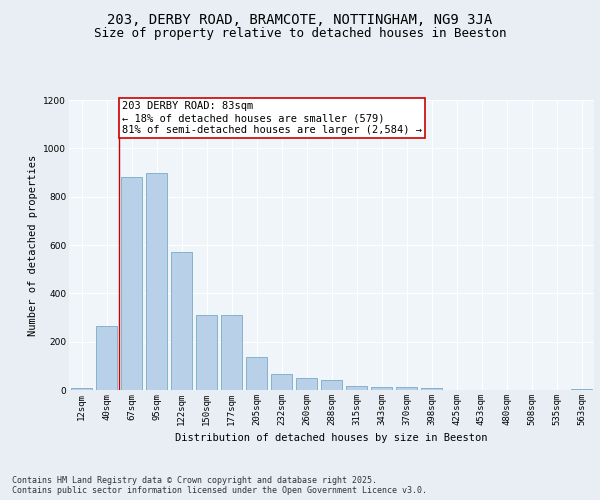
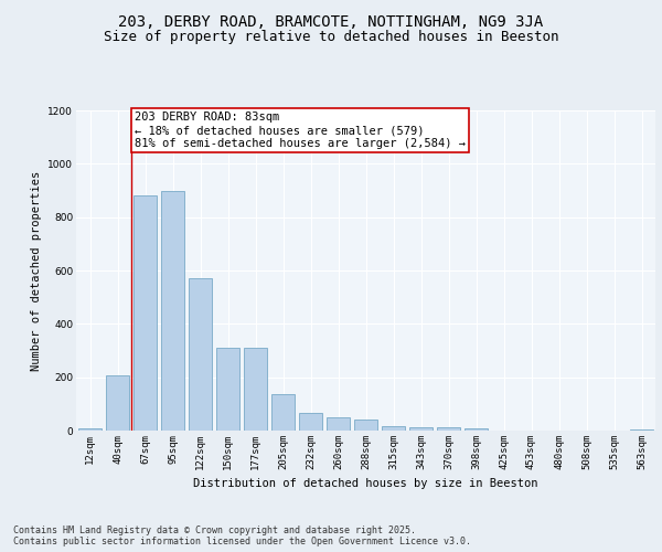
40sqm: 265 -> 205
